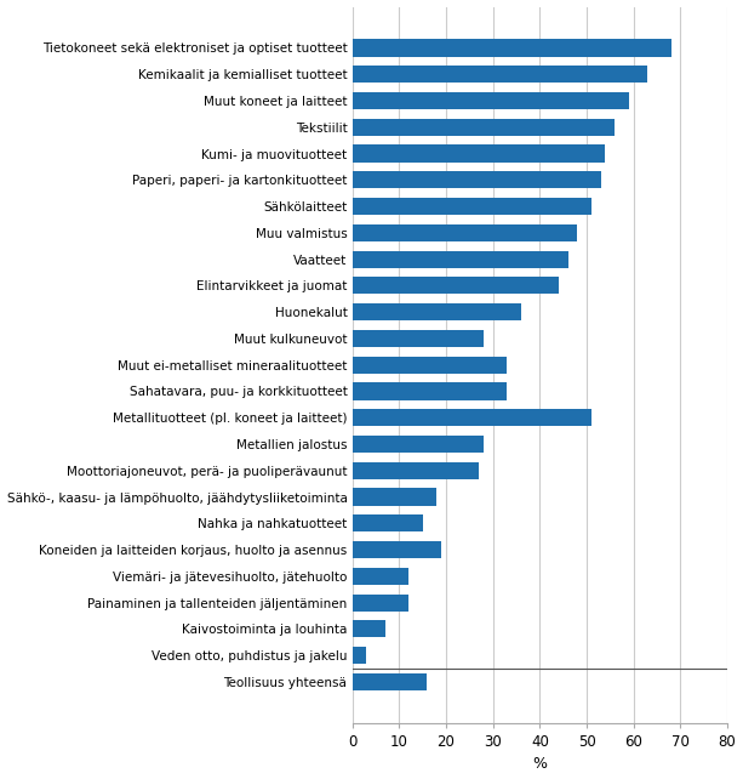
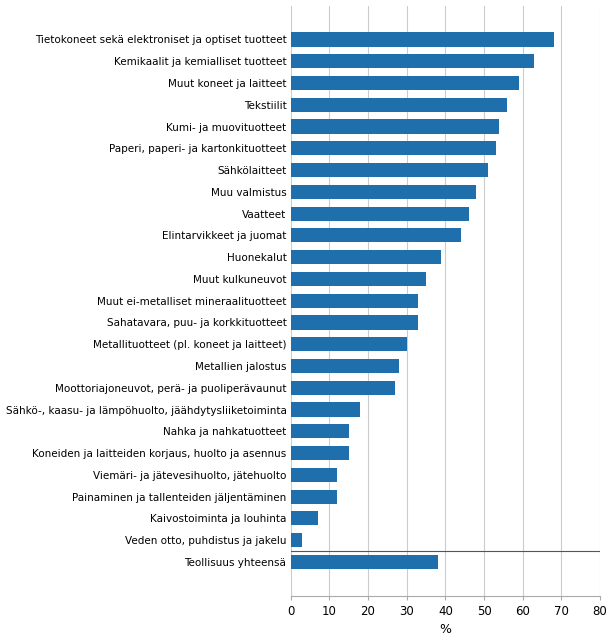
Huonekalut: 36 -> 39
Muut kulkuneuvot: 28 -> 35
Metallituotteet (pl. koneet ja laitteet): 51 -> 30
Koneiden ja laitteiden korjaus, huolto ja asennus: 19 -> 15
Teollisuus yhteensä: 16 -> 38
